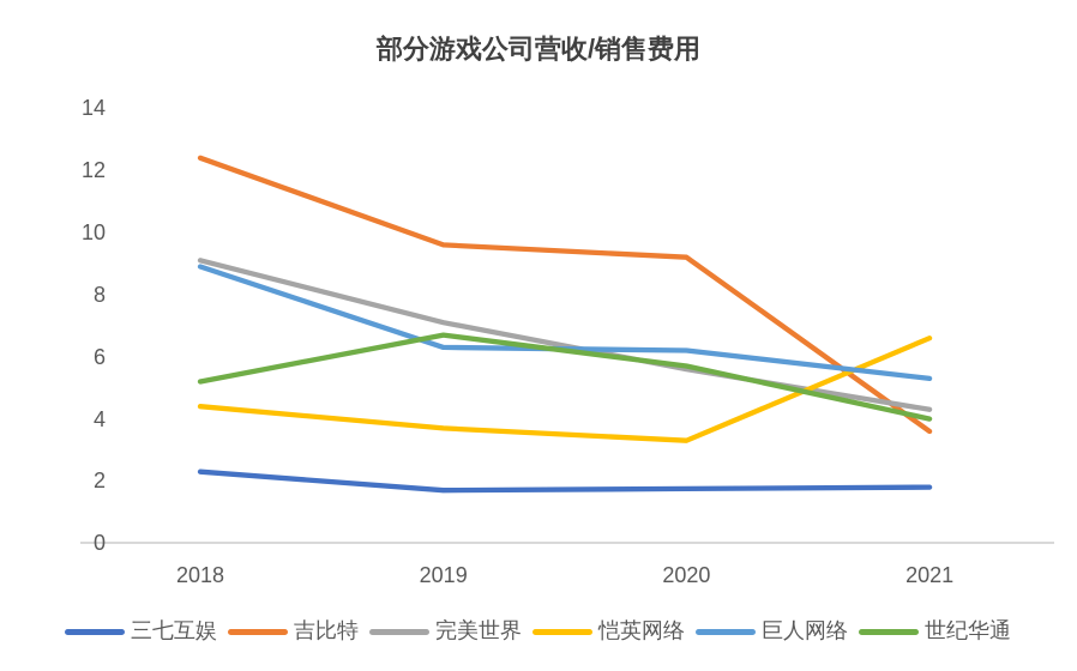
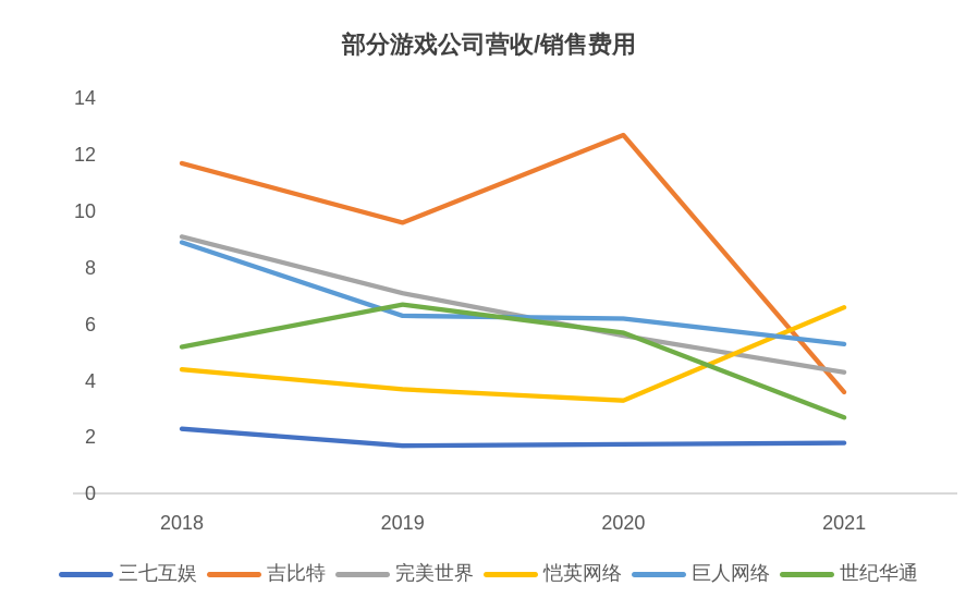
吉比特/2018: 12.4 -> 11.7
吉比特/2020: 9.2 -> 12.7
世纪华通/2021: 4.0 -> 2.7
